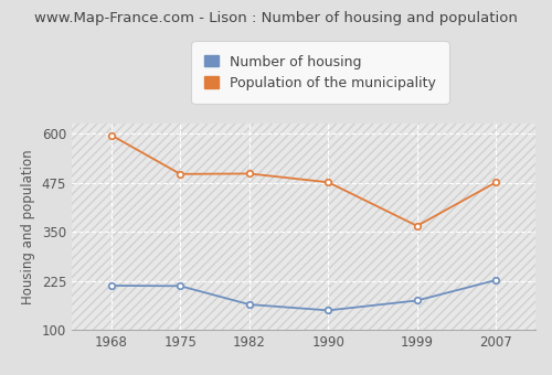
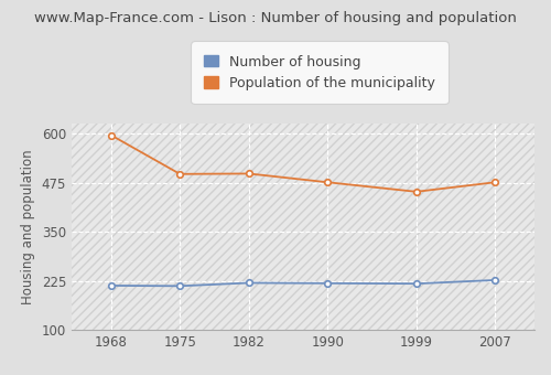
Number of housing/1982: 165 -> 220
Number of housing/1990: 150 -> 219
Number of housing/1999: 175 -> 218
Population of the municipality/1999: 365 -> 452
